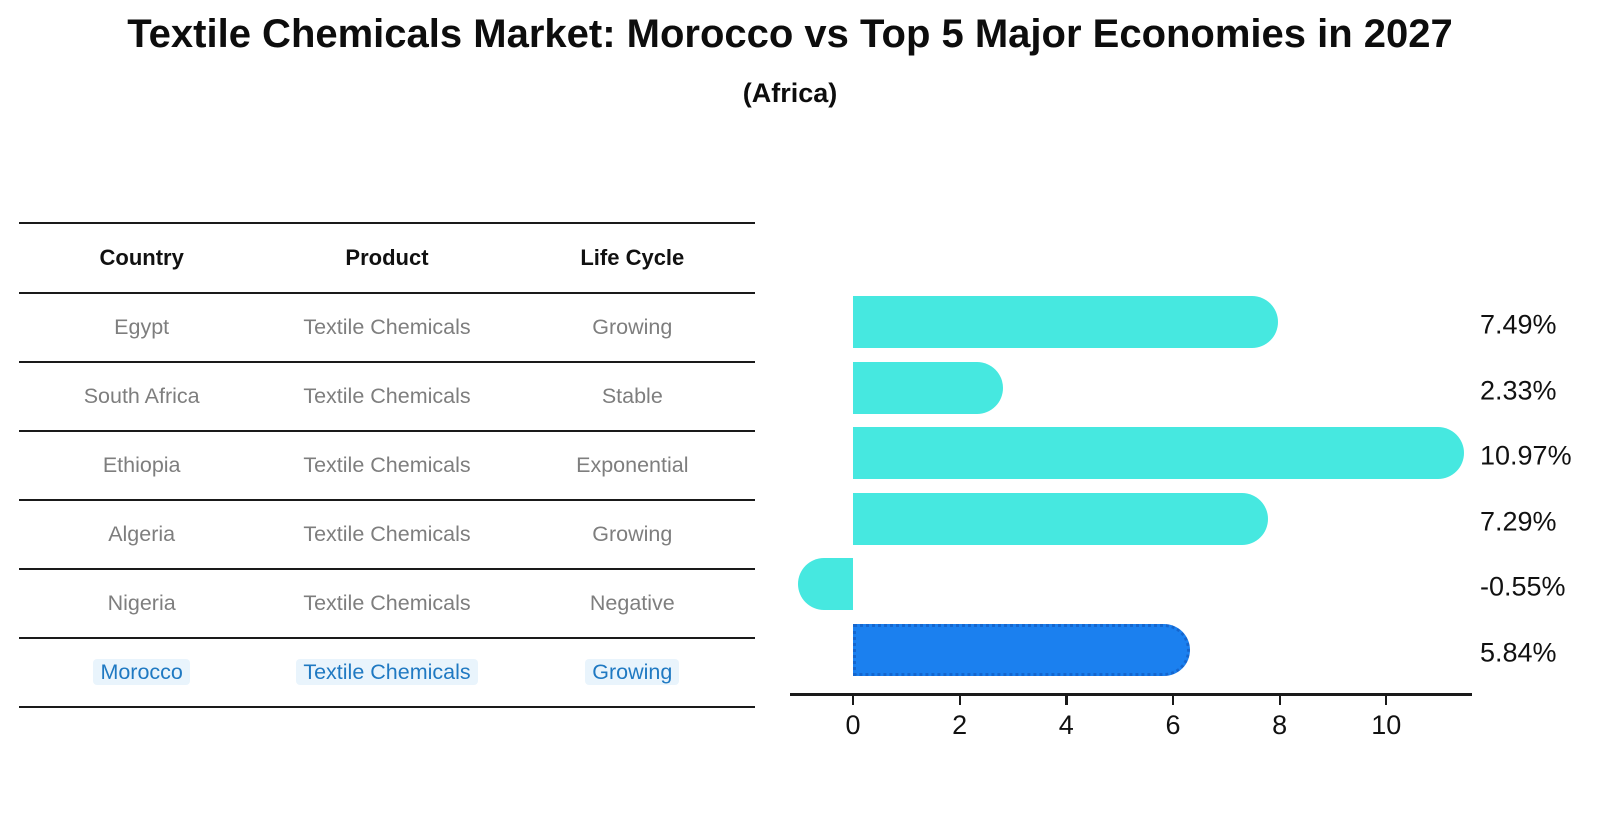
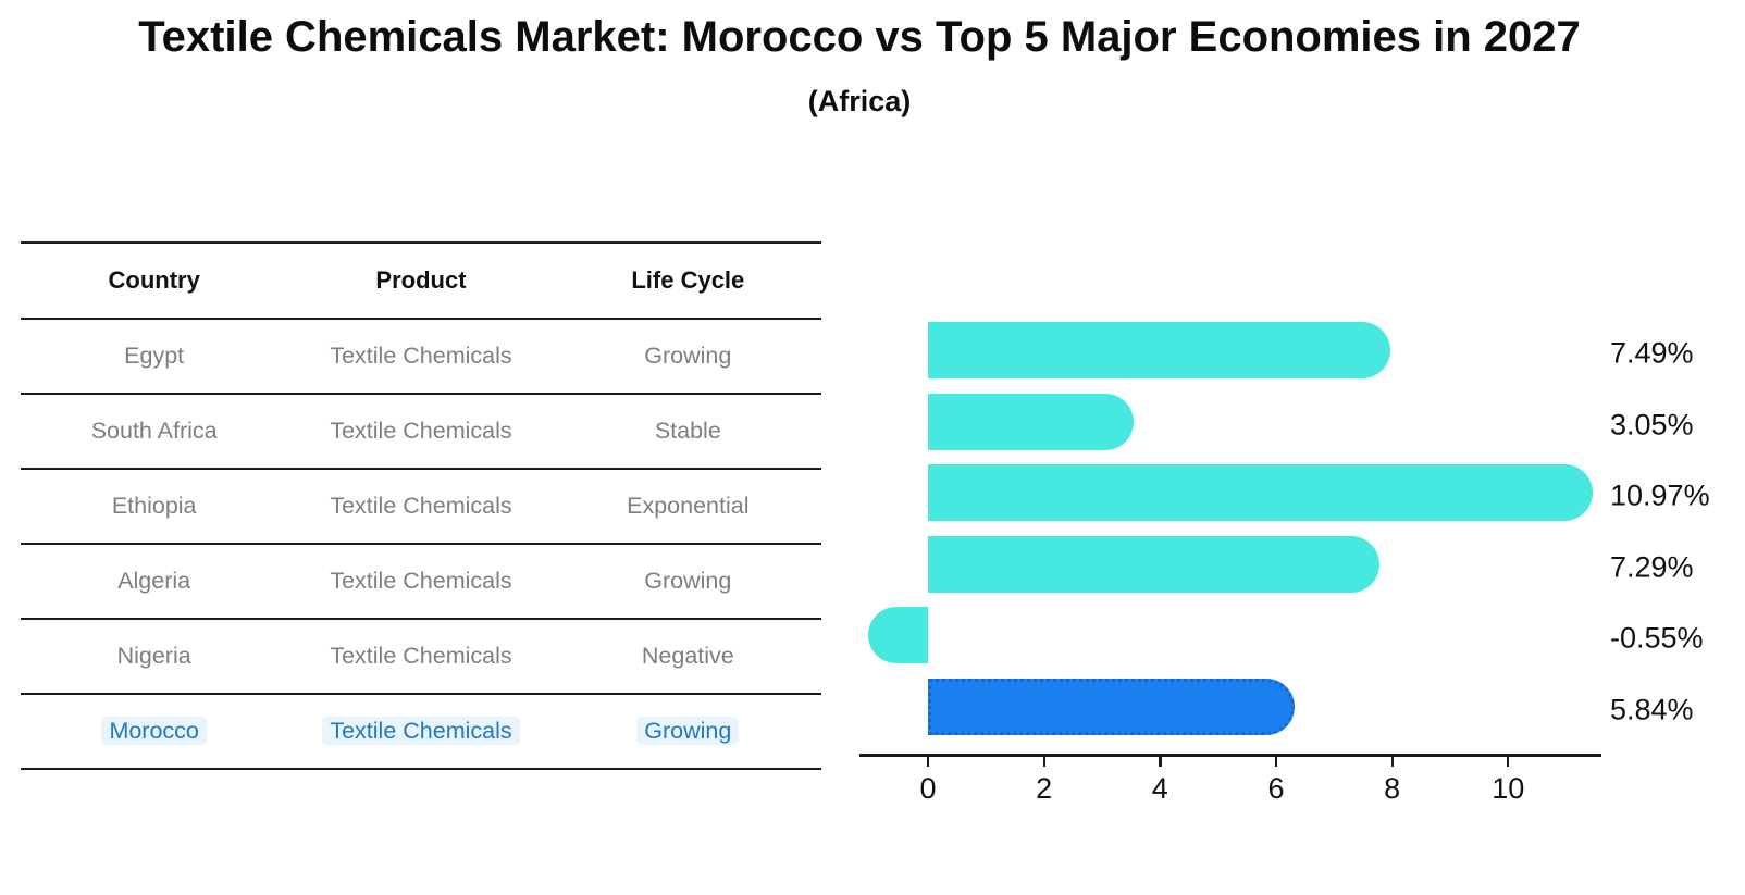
South Africa: 2.33% -> 3.05%
